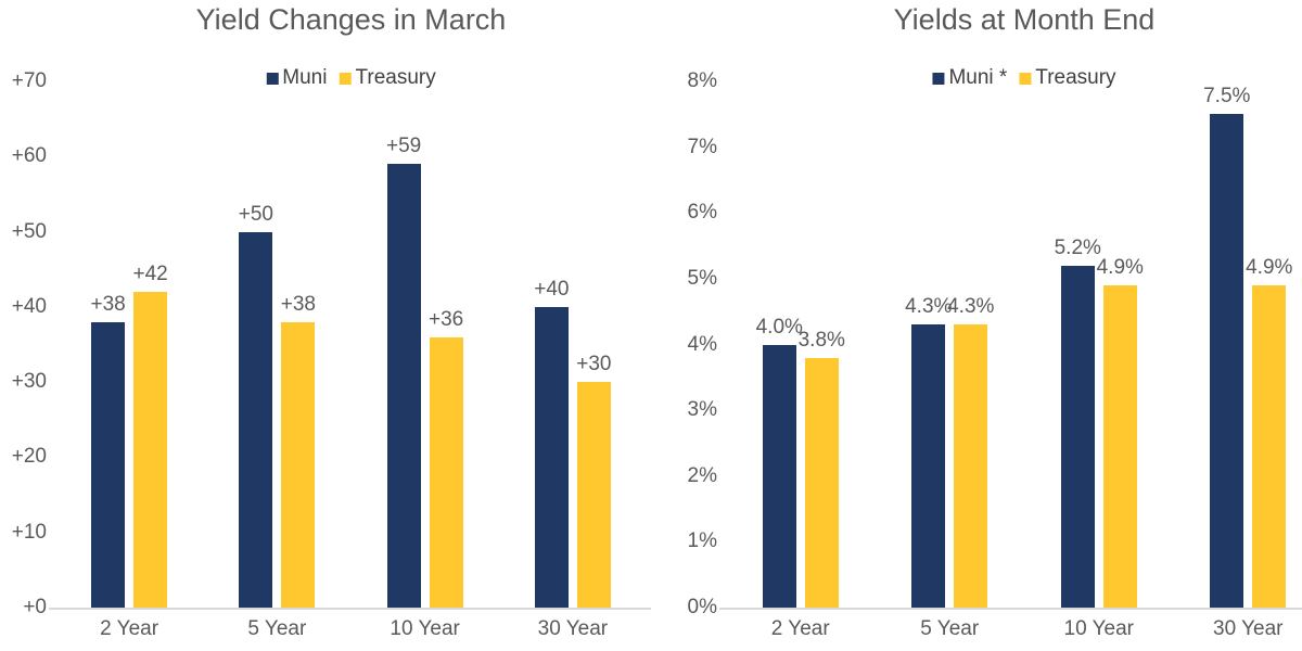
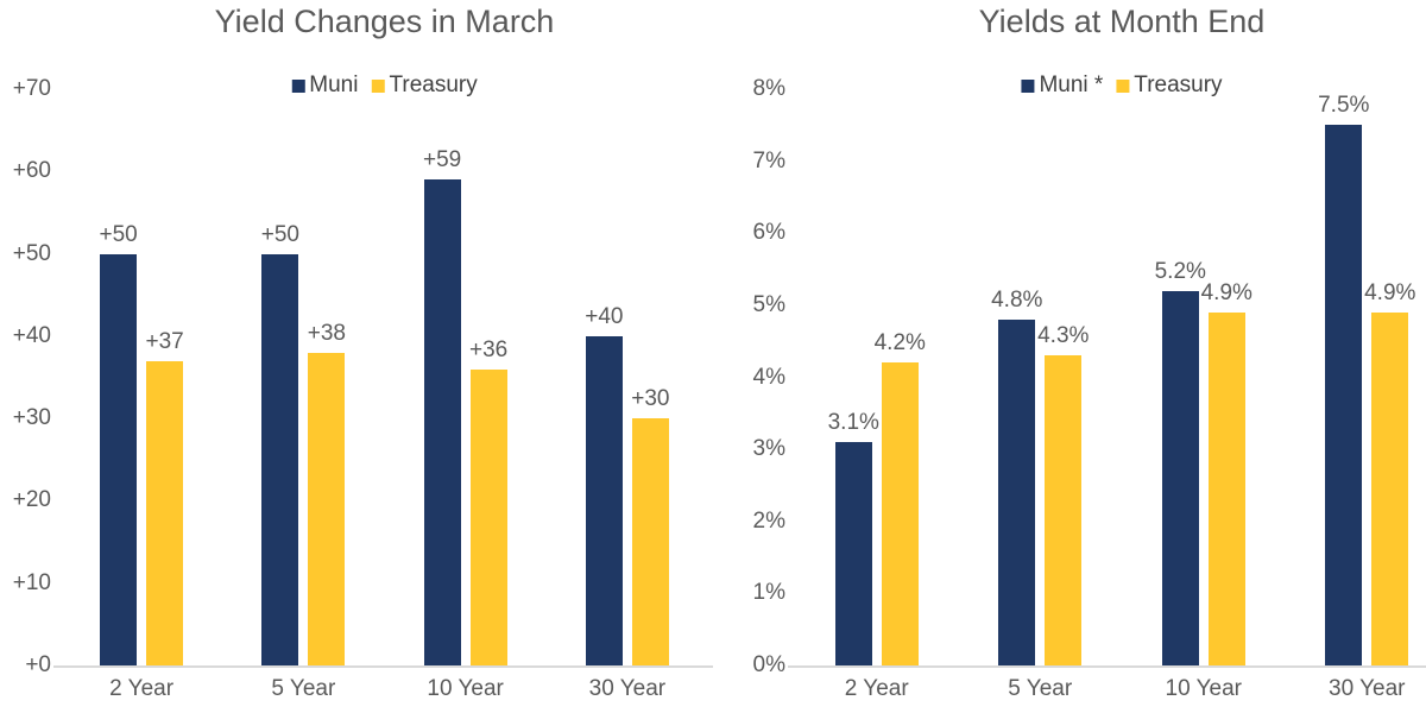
Yield Changes in March/Muni/2 Year: +38 -> +50
Yield Changes in March/Treasury/2 Year: +42 -> +37
Yields at Month End/Muni */2 Year: 4.0% -> 3.1%
Yields at Month End/Treasury/2 Year: 3.8% -> 4.2%
Yields at Month End/Muni */5 Year: 4.3% -> 4.8%
